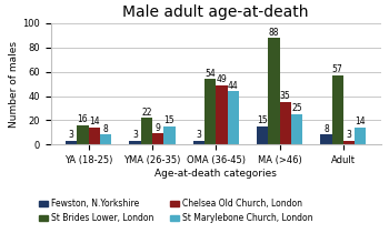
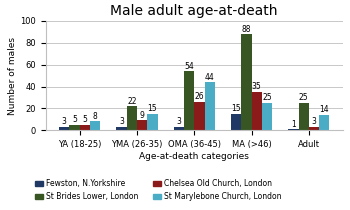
St Brides Lower, London/YA (18-25): 16 -> 5
Chelsea Old Church, London/YA (18-25): 14 -> 5
Chelsea Old Church, London/OMA (36-45): 49 -> 26
Fewston, N.Yorkshire/Adult: 8 -> 1
St Brides Lower, London/Adult: 57 -> 25
